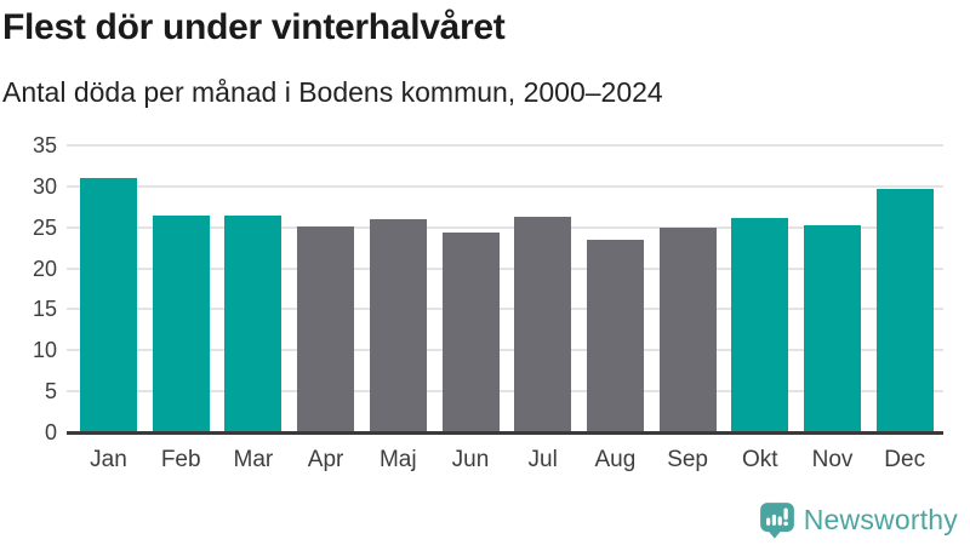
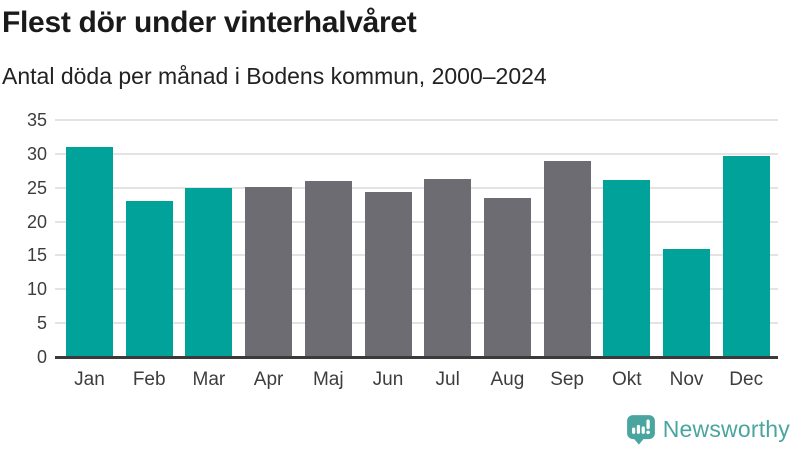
Feb: 26 -> 23
Mar: 26 -> 25
Sep: 25 -> 29
Nov: 25 -> 16
